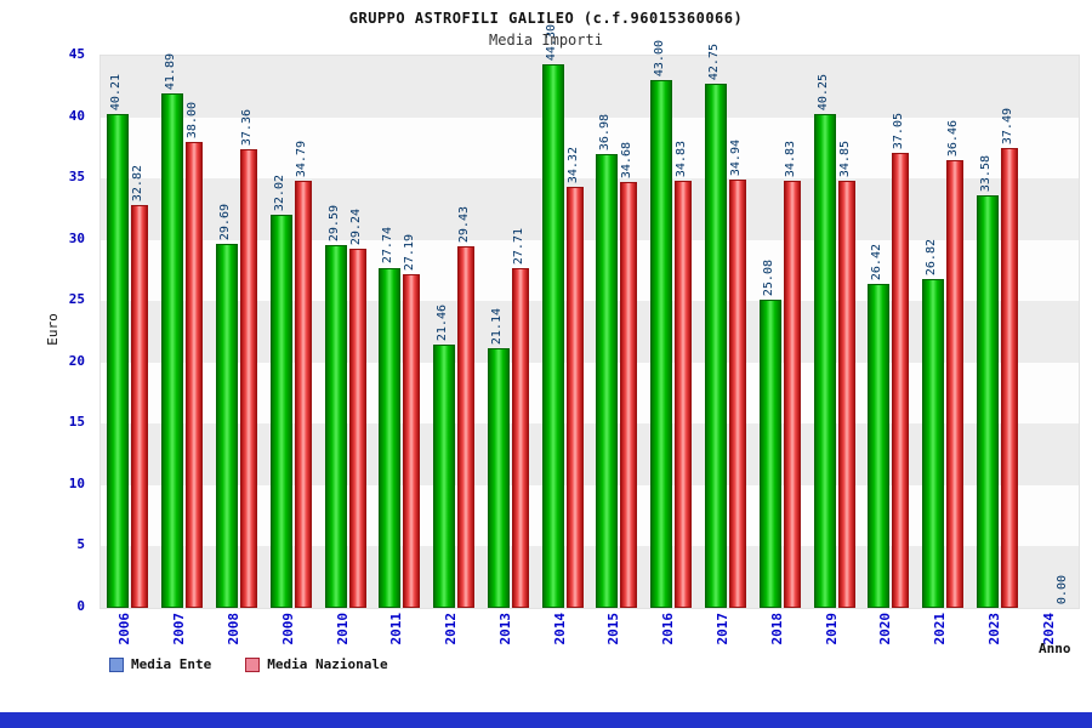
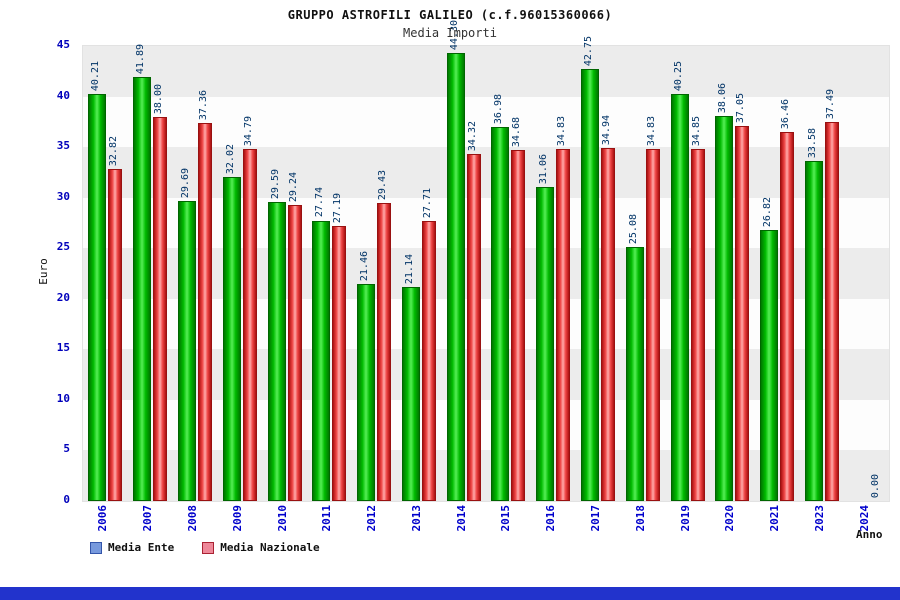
Media Ente/2016: 43.00 -> 31.06
Media Ente/2020: 26.42 -> 38.06
